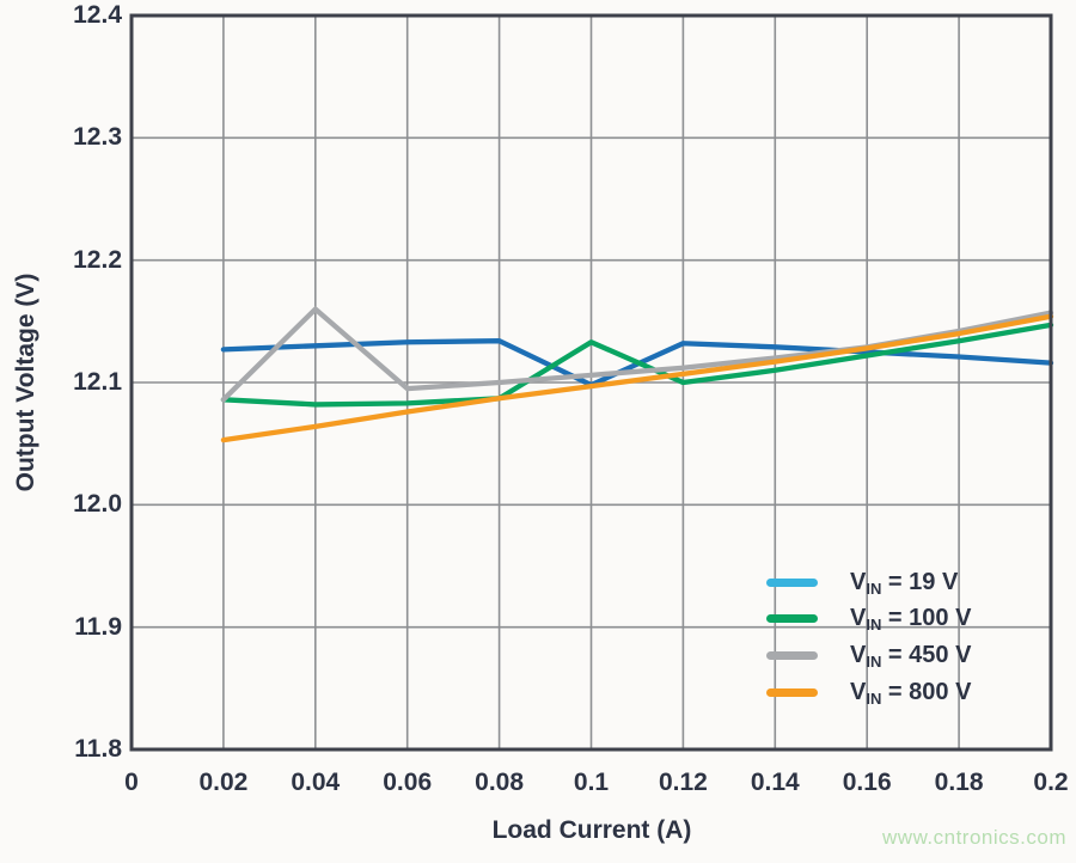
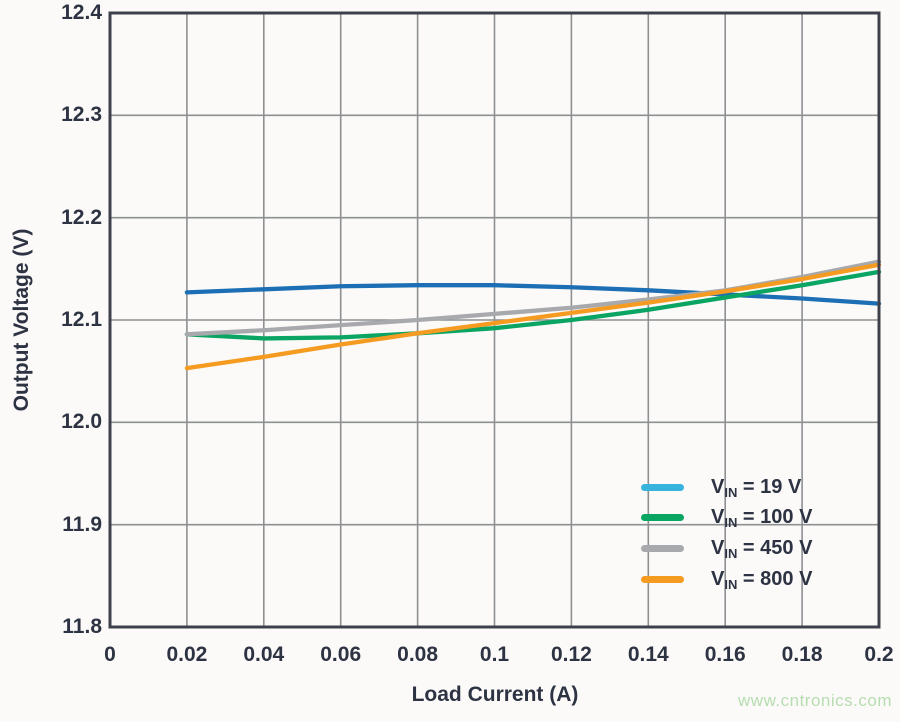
VIN = 450 V/0.04: 12.160 -> 12.090
VIN = 19 V/0.1: 12.098 -> 12.134
VIN = 100 V/0.1: 12.133 -> 12.092
